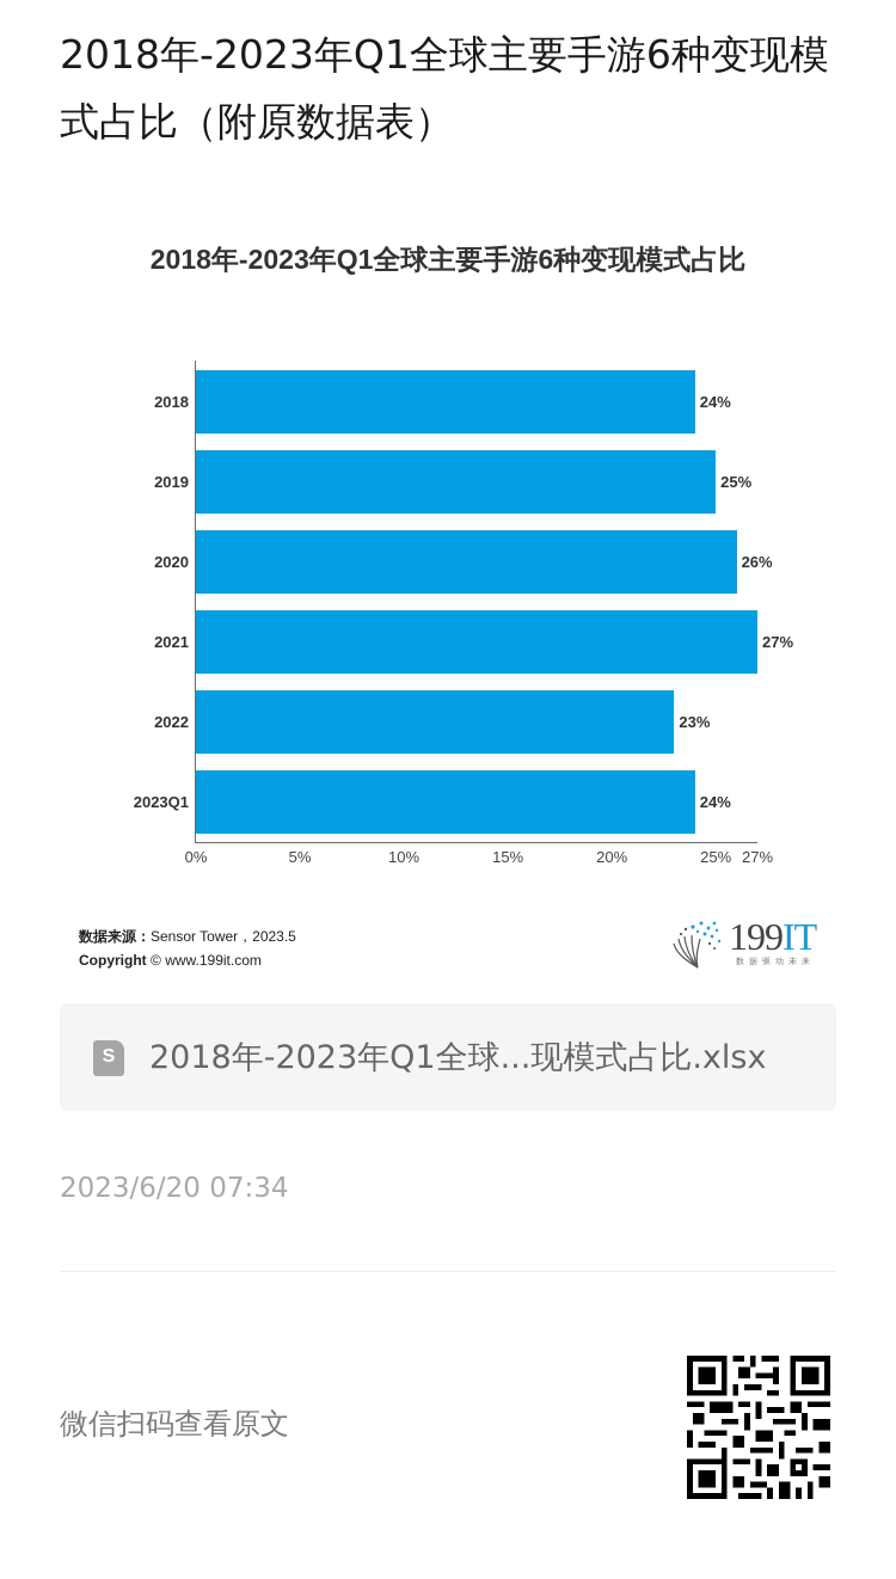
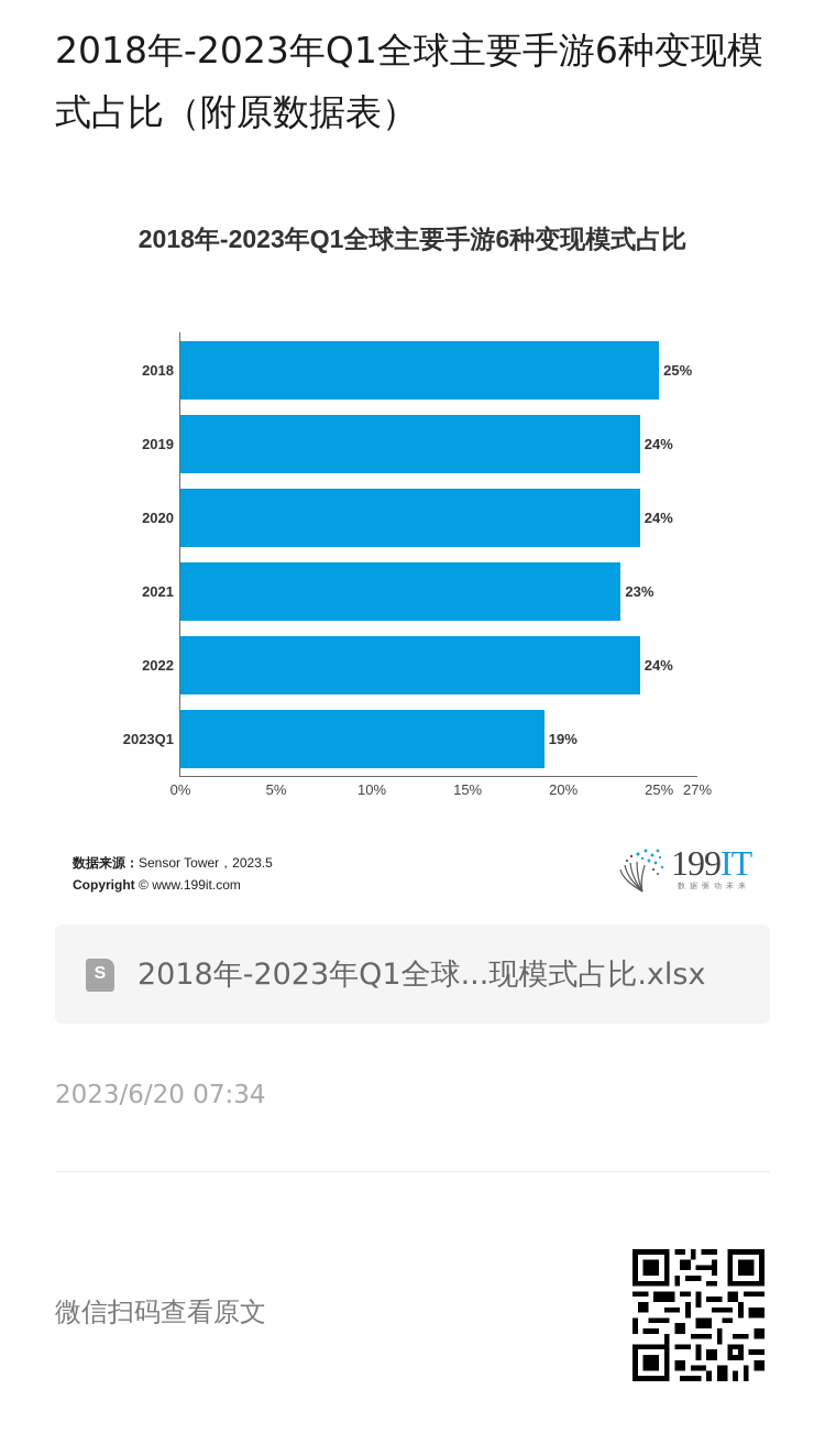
2018: 24% -> 25%
2019: 25% -> 24%
2020: 26% -> 24%
2021: 27% -> 23%
2022: 23% -> 24%
2023Q1: 24% -> 19%
